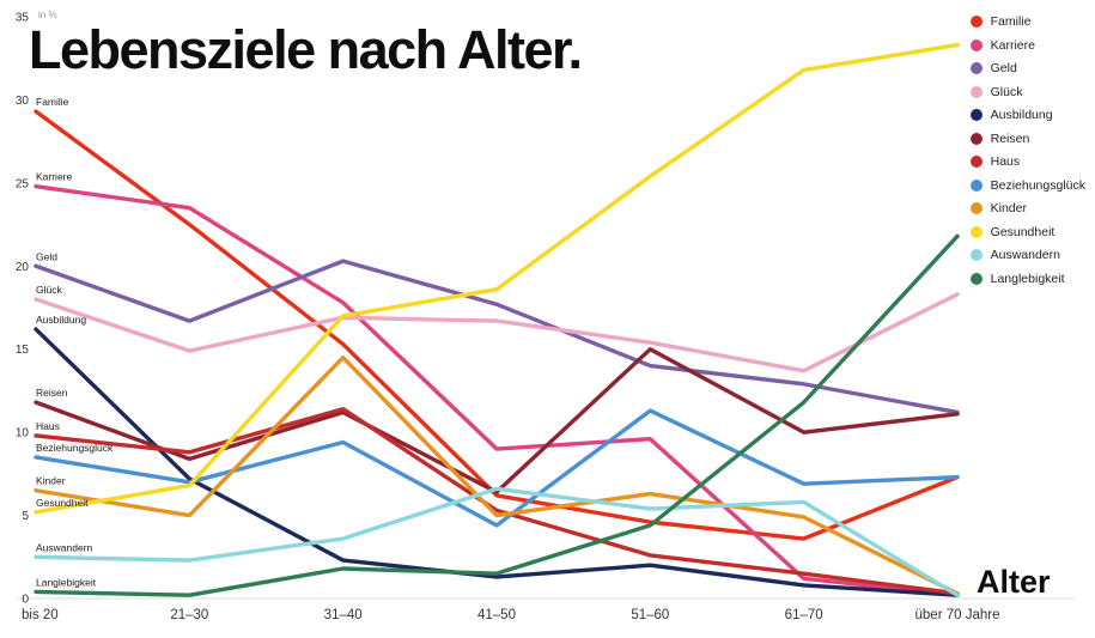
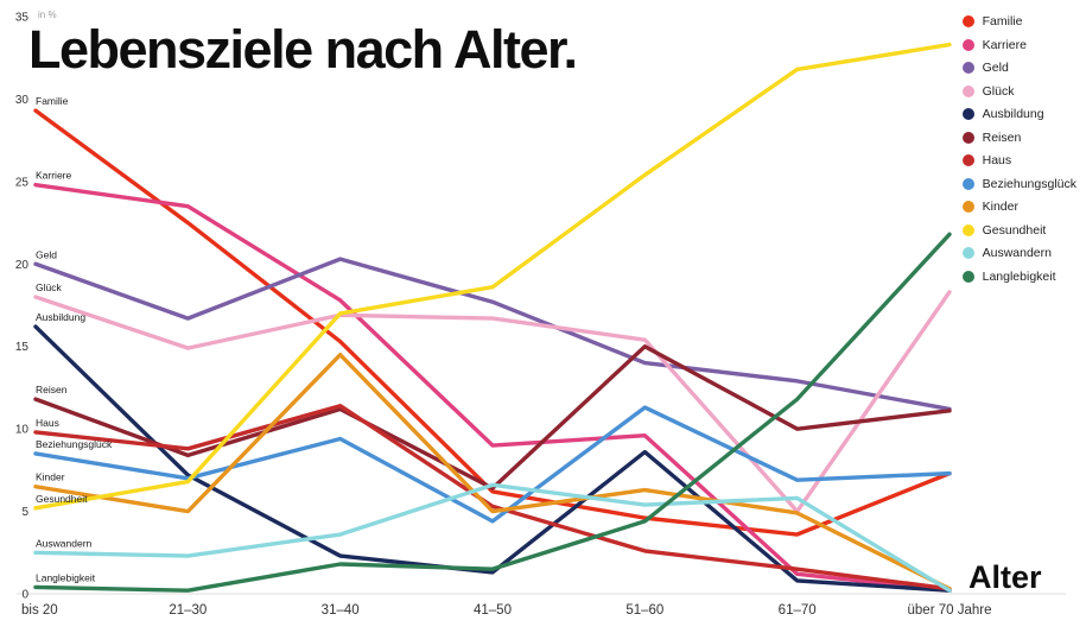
Ausbildung/51–60: 2.0 -> 8.6
Glück/61–70: 13.7 -> 5.0
